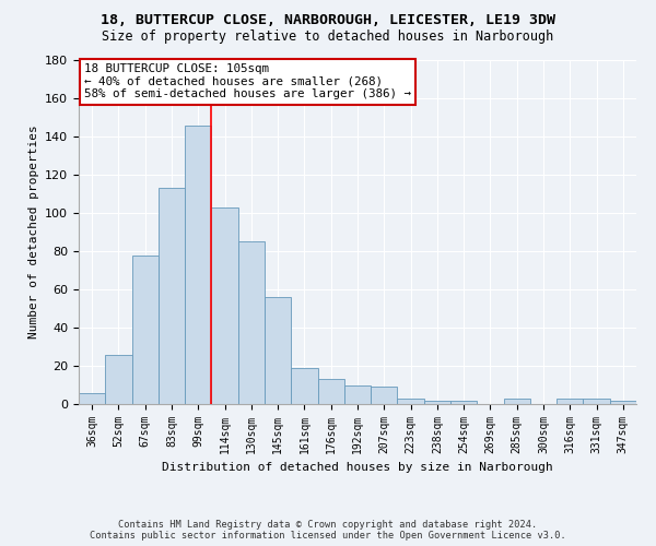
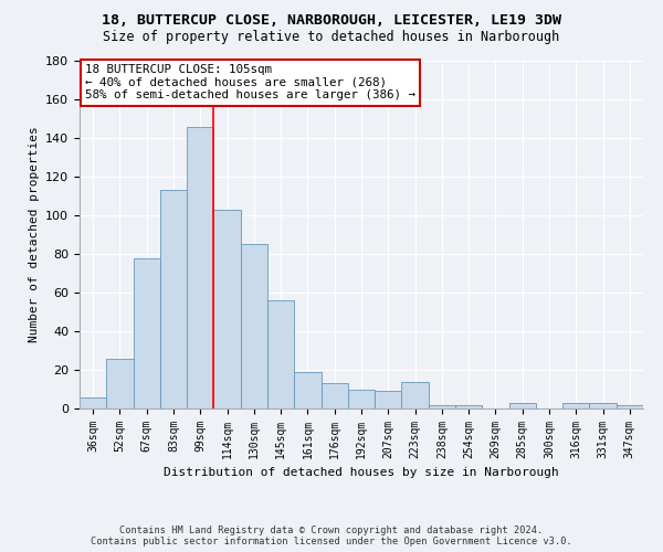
223sqm: 3 -> 14
